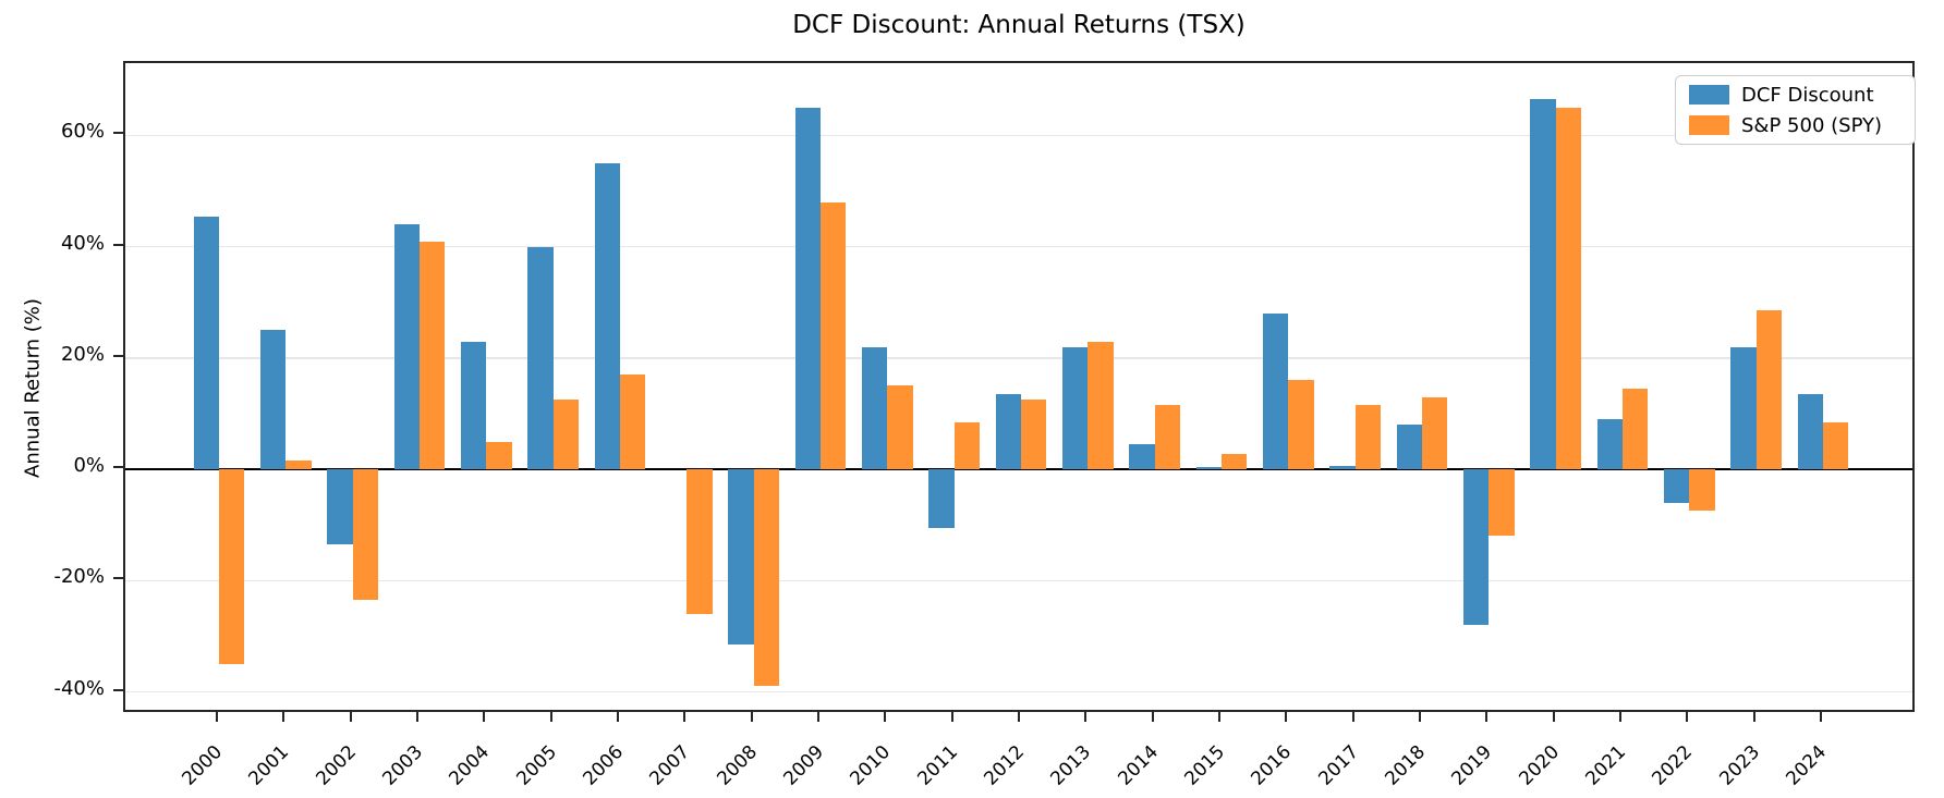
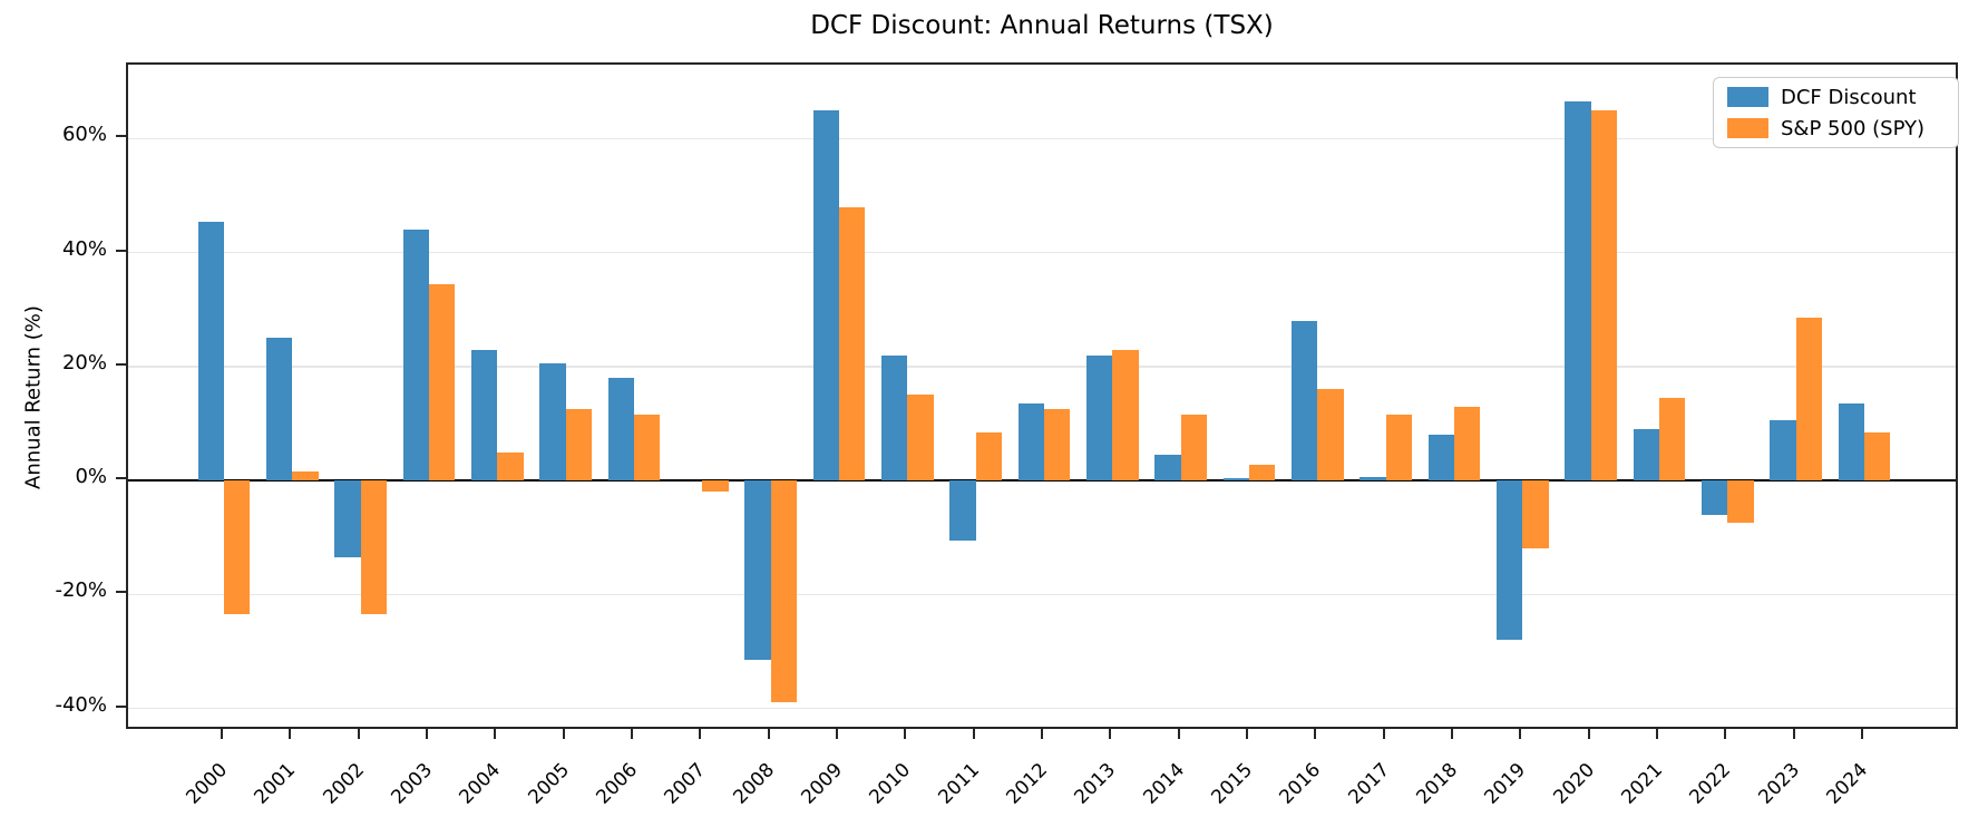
S&P 500 (SPY)/2000: -35% -> -24%
S&P 500 (SPY)/2003: 41% -> 34%
DCF Discount/2005: 40% -> 20%
DCF Discount/2006: 55% -> 18%
S&P 500 (SPY)/2006: 17% -> 12%
S&P 500 (SPY)/2007: -26% -> -2%
DCF Discount/2023: 22% -> 10%
